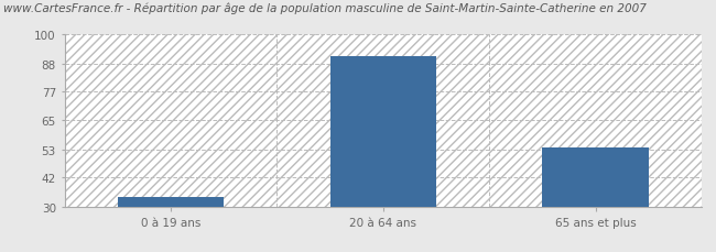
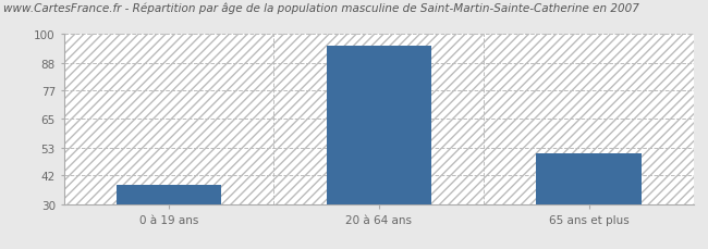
0 à 19 ans: 34 -> 38
20 à 64 ans: 91 -> 95
65 ans et plus: 54 -> 51
